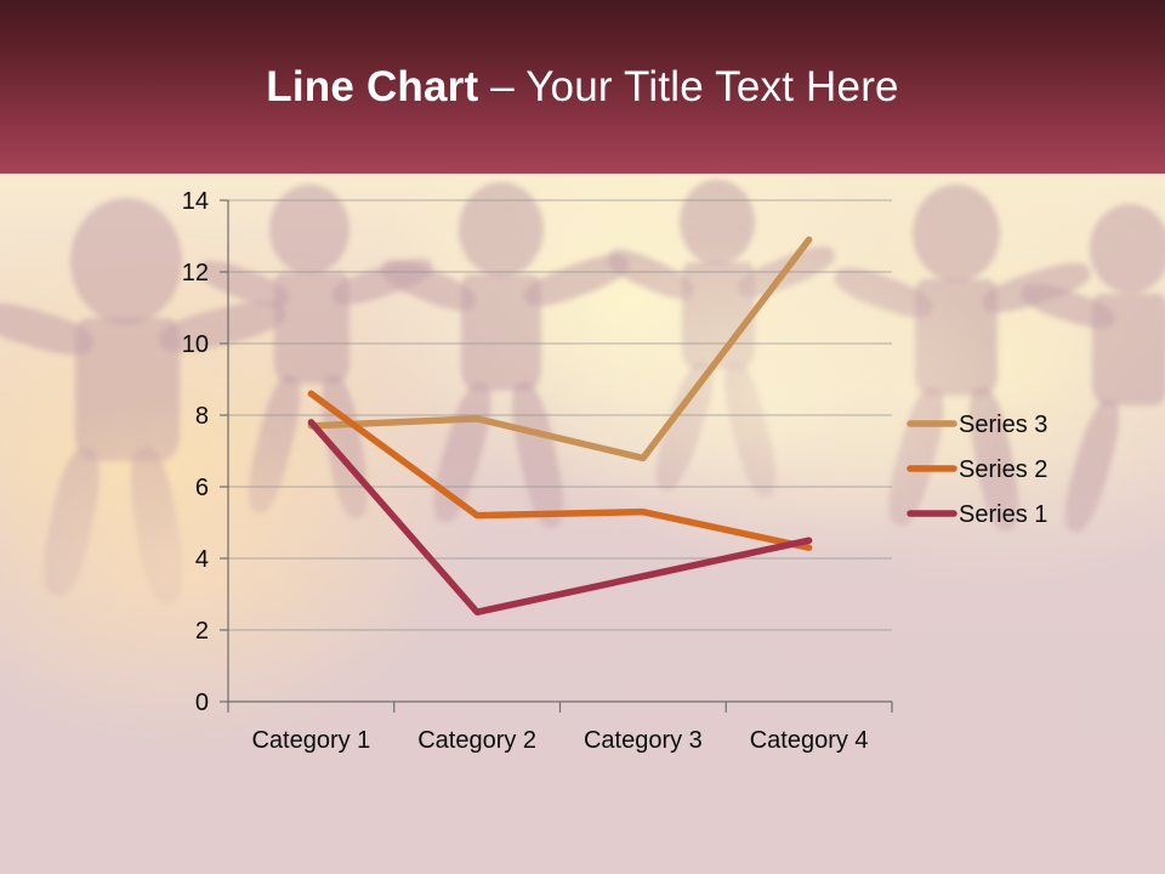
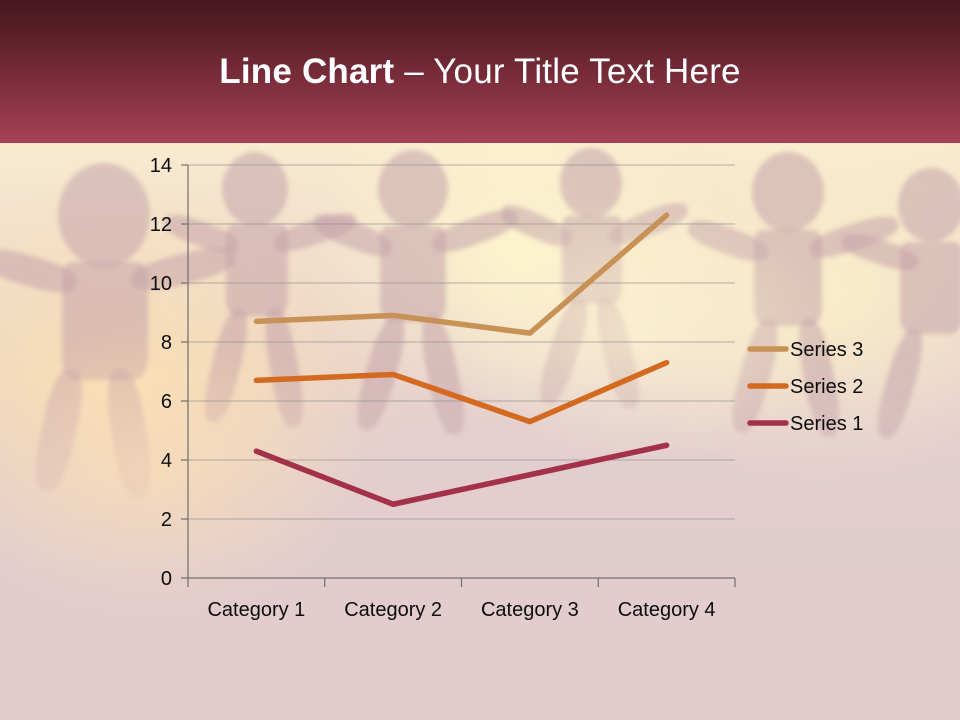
Series 3/Category 1: 7.7 -> 8.7
Series 2/Category 1: 8.6 -> 6.7
Series 1/Category 1: 7.8 -> 4.3
Series 3/Category 2: 7.9 -> 8.9
Series 2/Category 2: 5.2 -> 6.9
Series 3/Category 3: 6.8 -> 8.3
Series 3/Category 4: 12.9 -> 12.3
Series 2/Category 4: 4.3 -> 7.3
